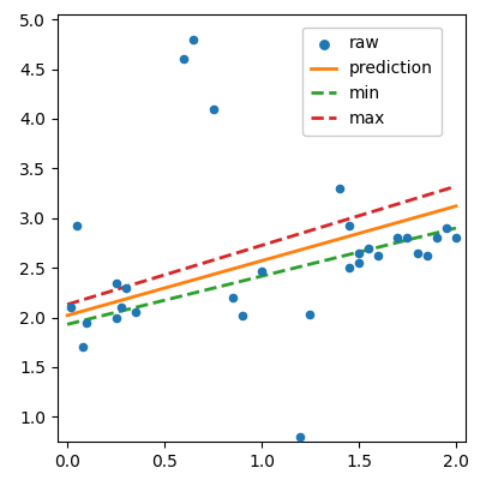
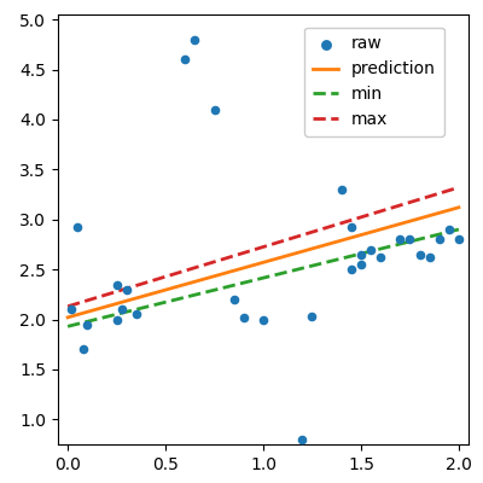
1.0: 2.46 -> 2.00
